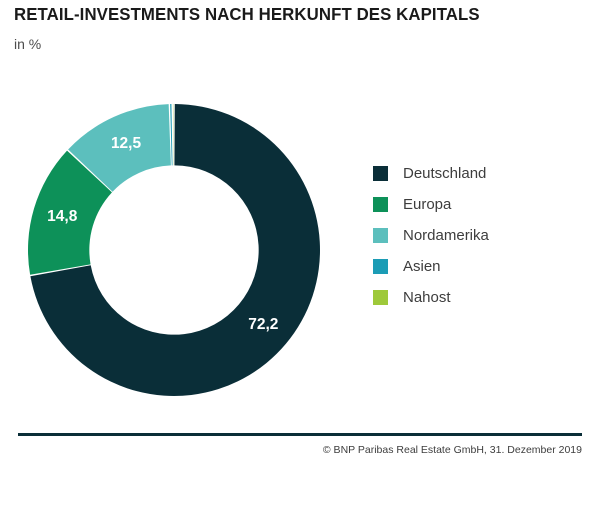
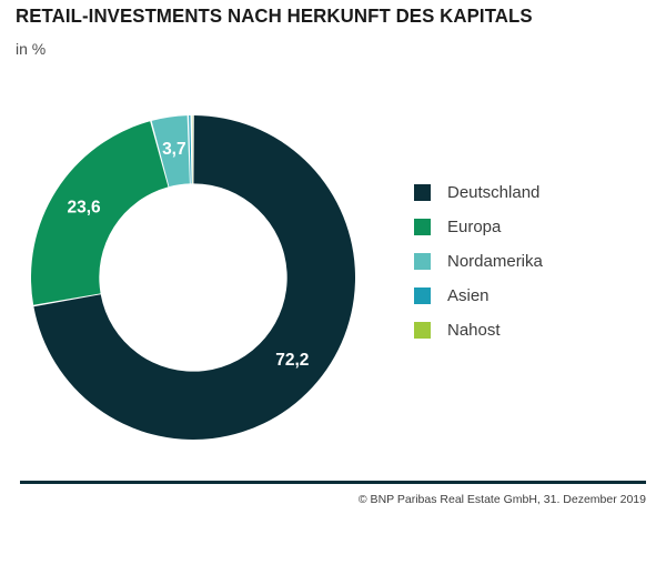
Europa: 14,8 -> 23,6
Nordamerika: 12,5 -> 3,7
